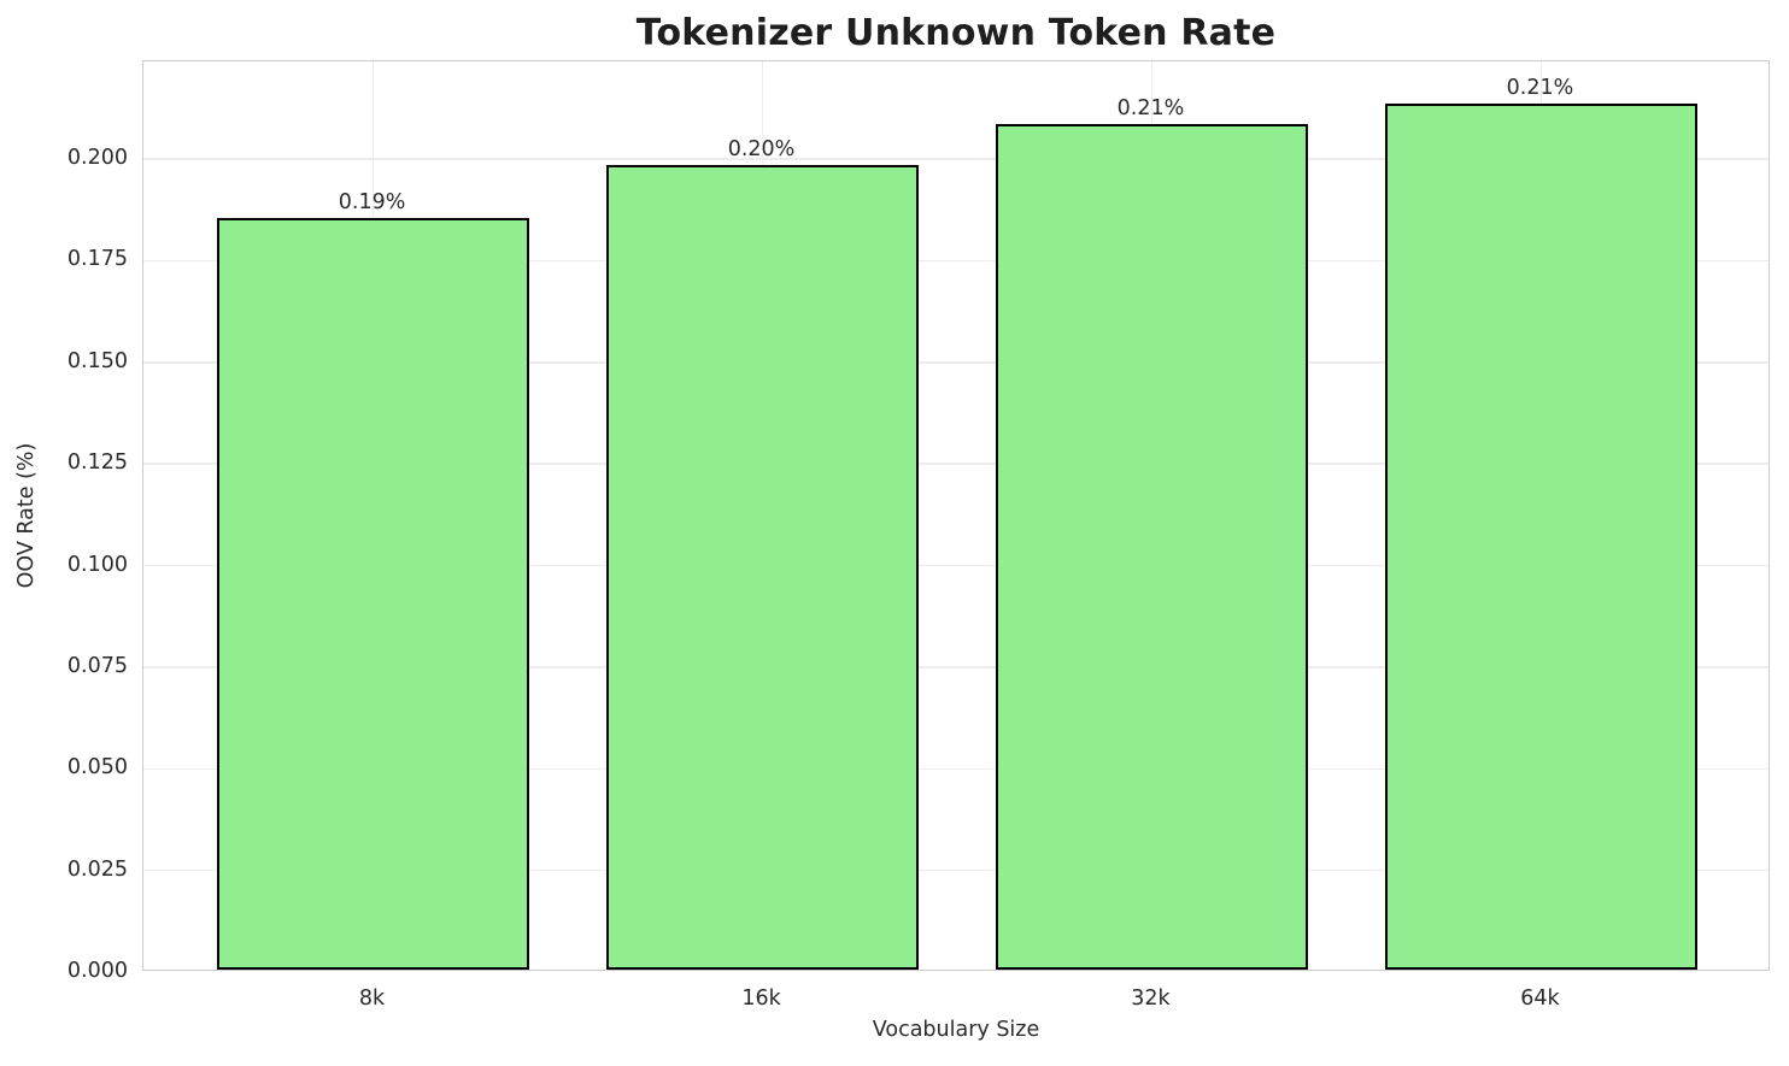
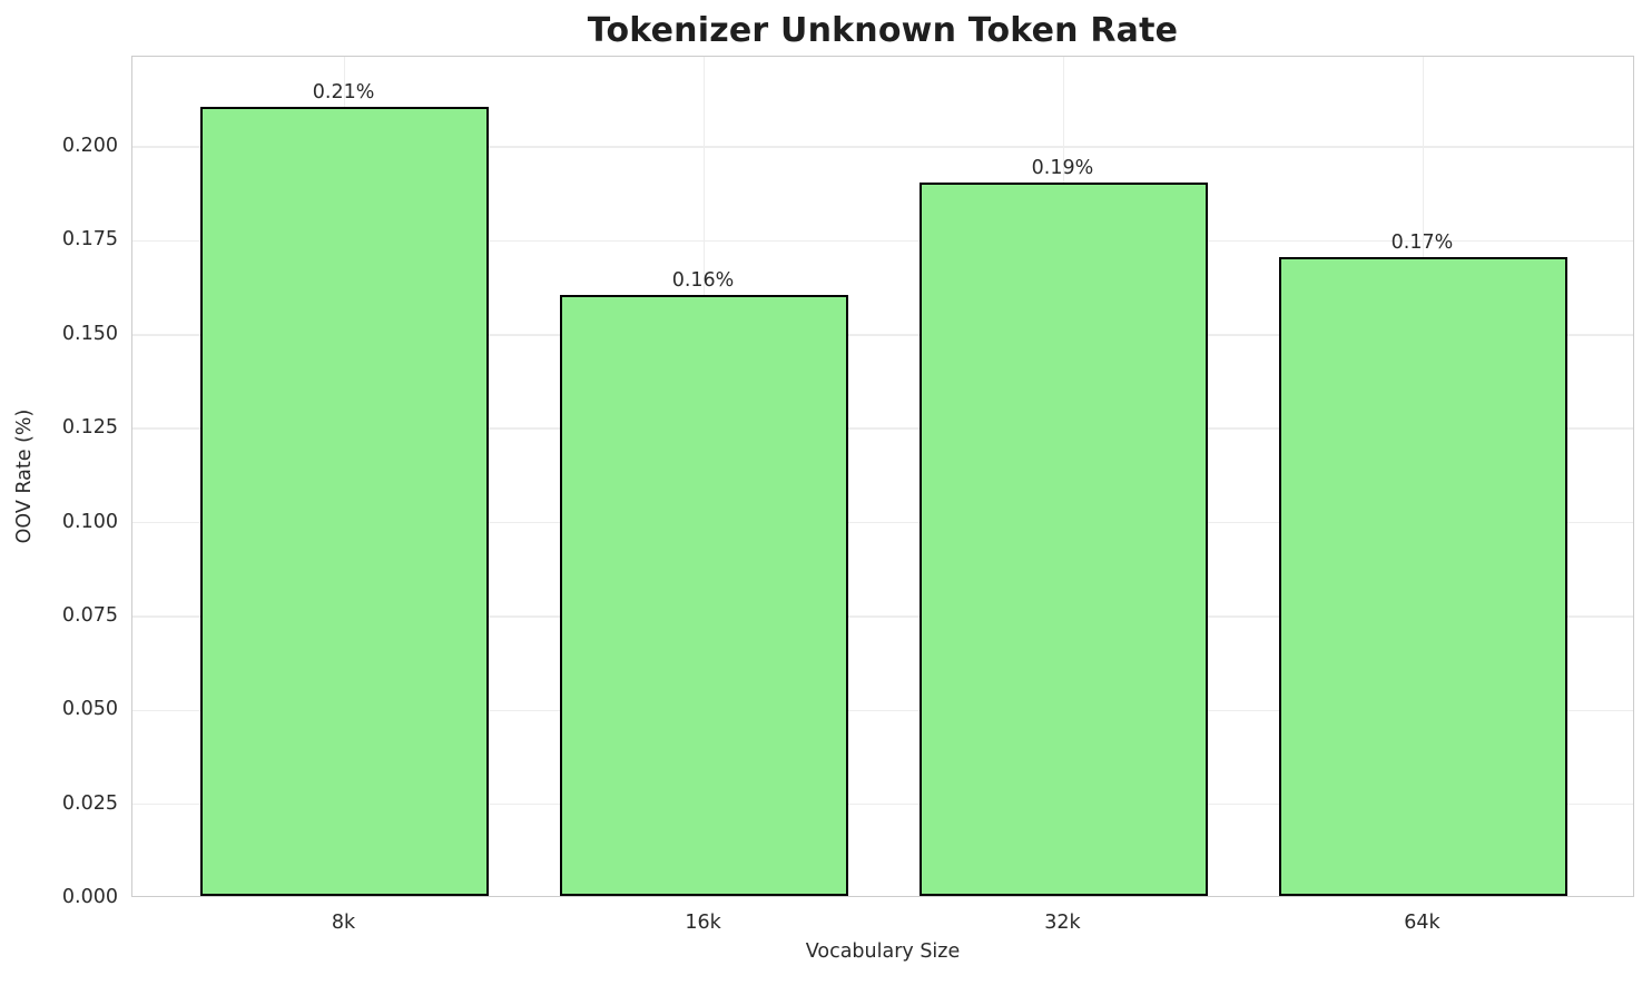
8k: 0.19% -> 0.21%
16k: 0.20% -> 0.16%
32k: 0.21% -> 0.19%
64k: 0.21% -> 0.17%
